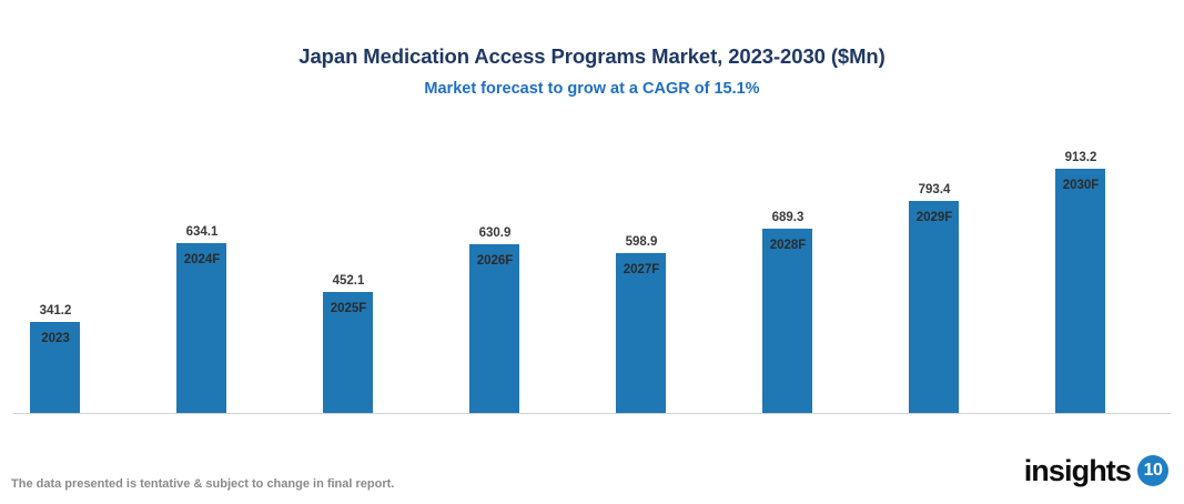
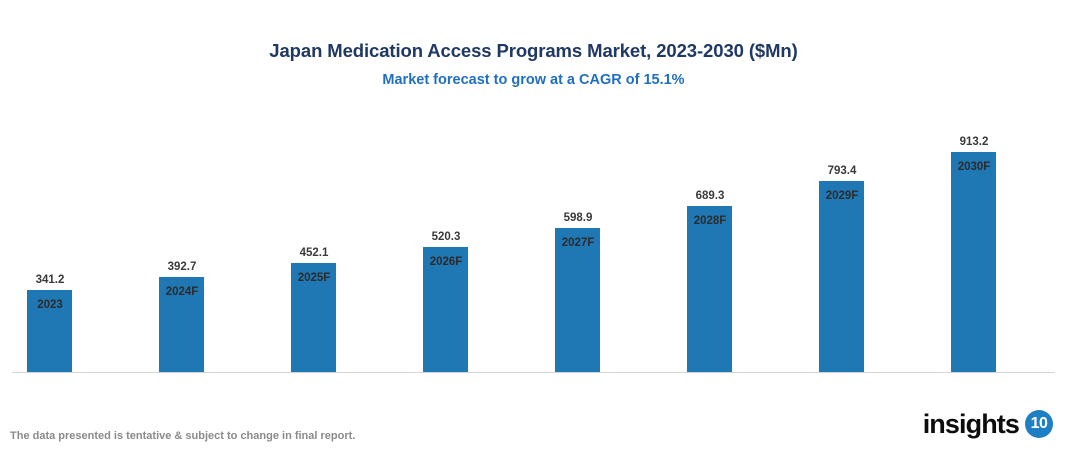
2024F: 634.1 -> 392.7
2026F: 630.9 -> 520.3
